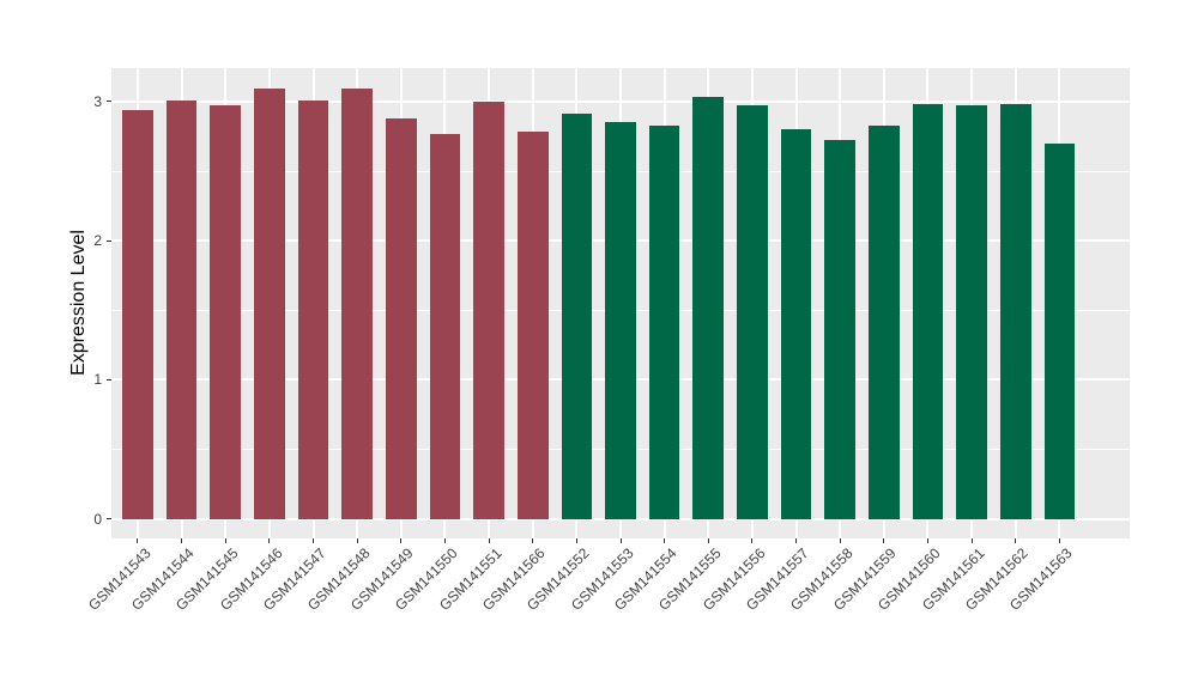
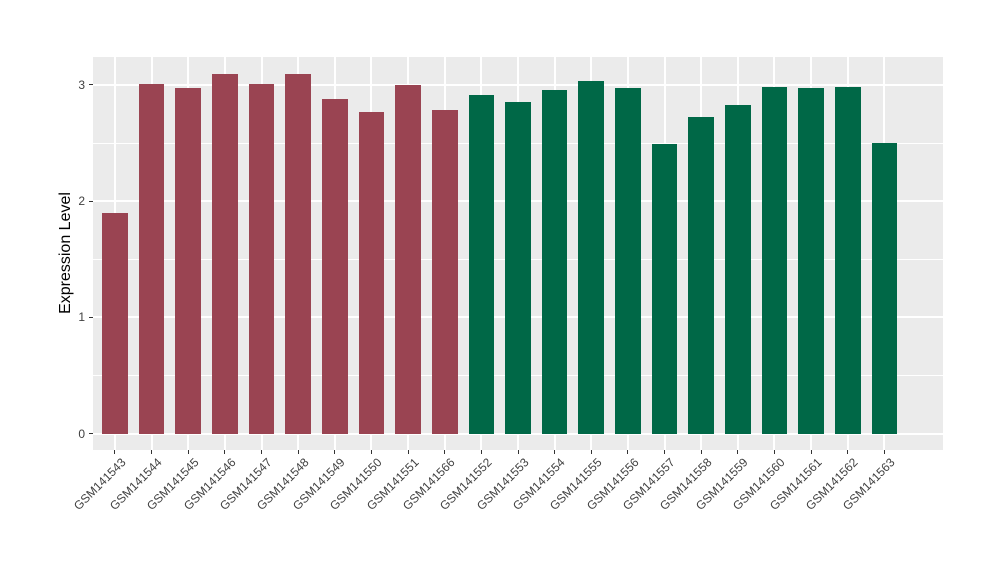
GSM141543: 2.94 -> 1.90
GSM141554: 2.83 -> 2.96
GSM141557: 2.80 -> 2.49
GSM141563: 2.70 -> 2.50
